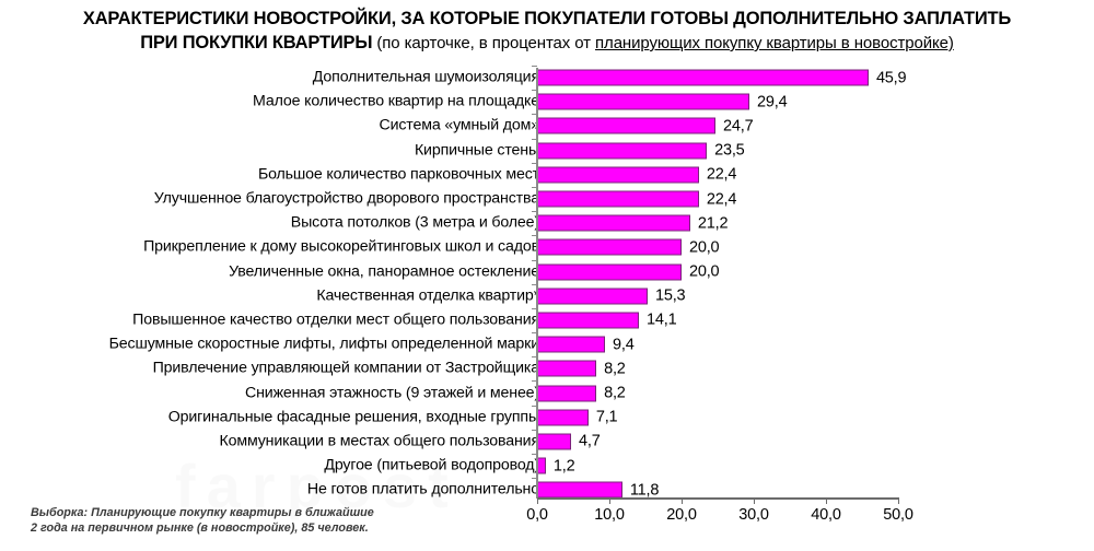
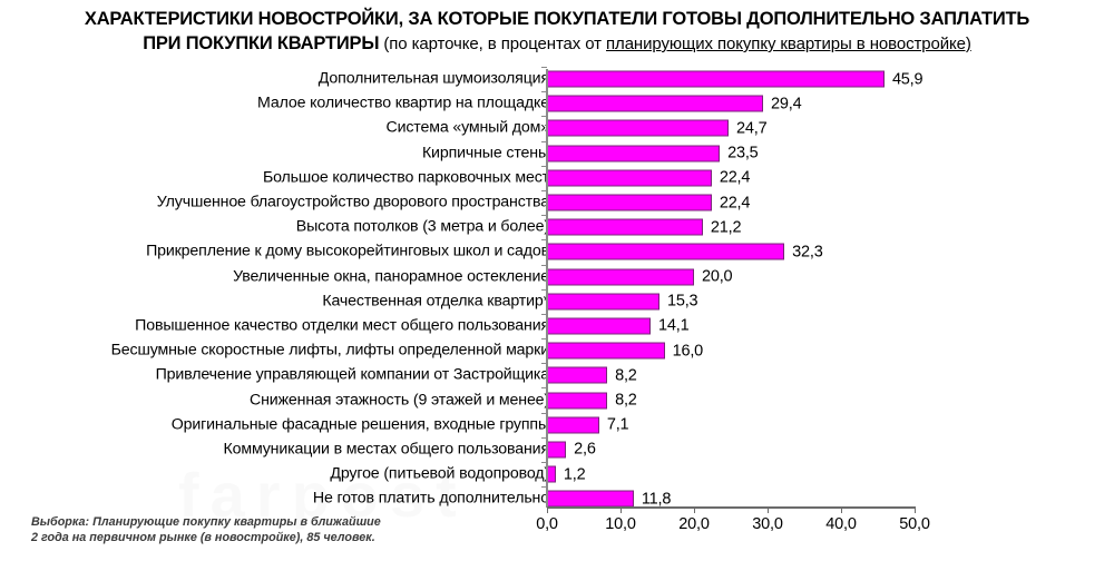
Прикрепление к дому высокорейтинговых школ и садов: 20,0 -> 32,3
Бесшумные скоростные лифты, лифты определенной марки: 9,4 -> 16,0
Коммуникации в местах общего пользования: 4,7 -> 2,6
